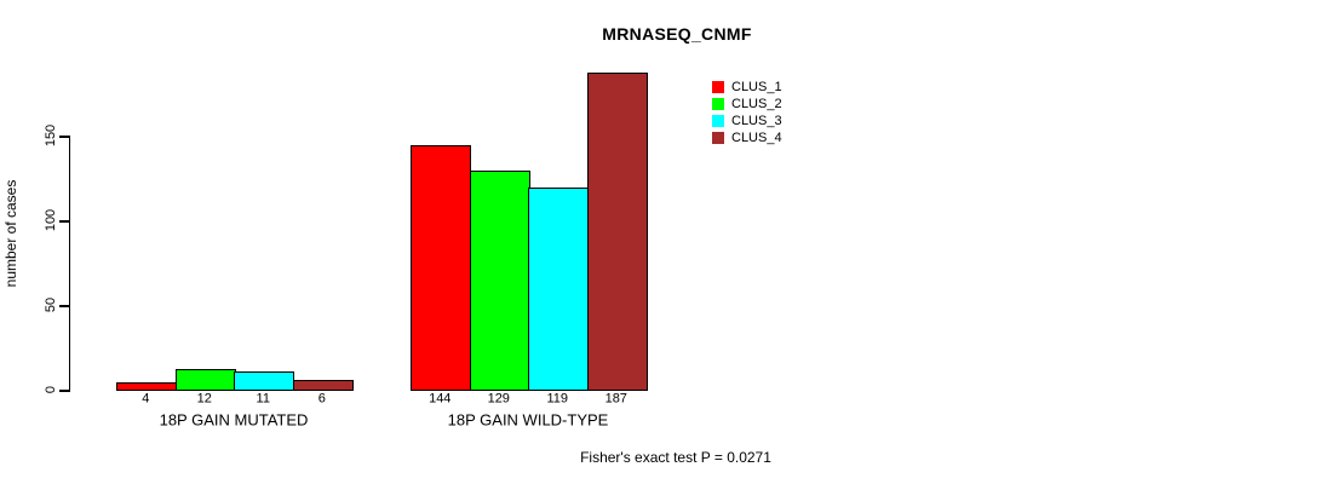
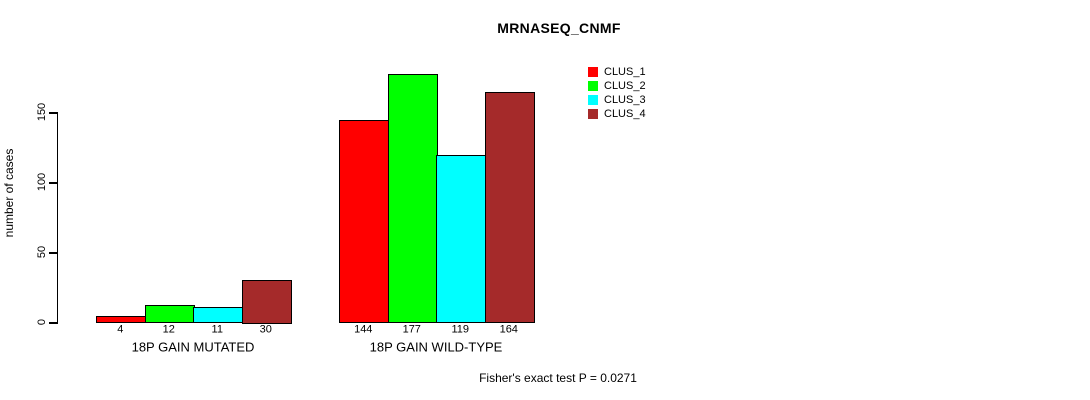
CLUS_4/18P GAIN MUTATED: 6 -> 30
CLUS_2/18P GAIN WILD-TYPE: 129 -> 177
CLUS_4/18P GAIN WILD-TYPE: 187 -> 164
